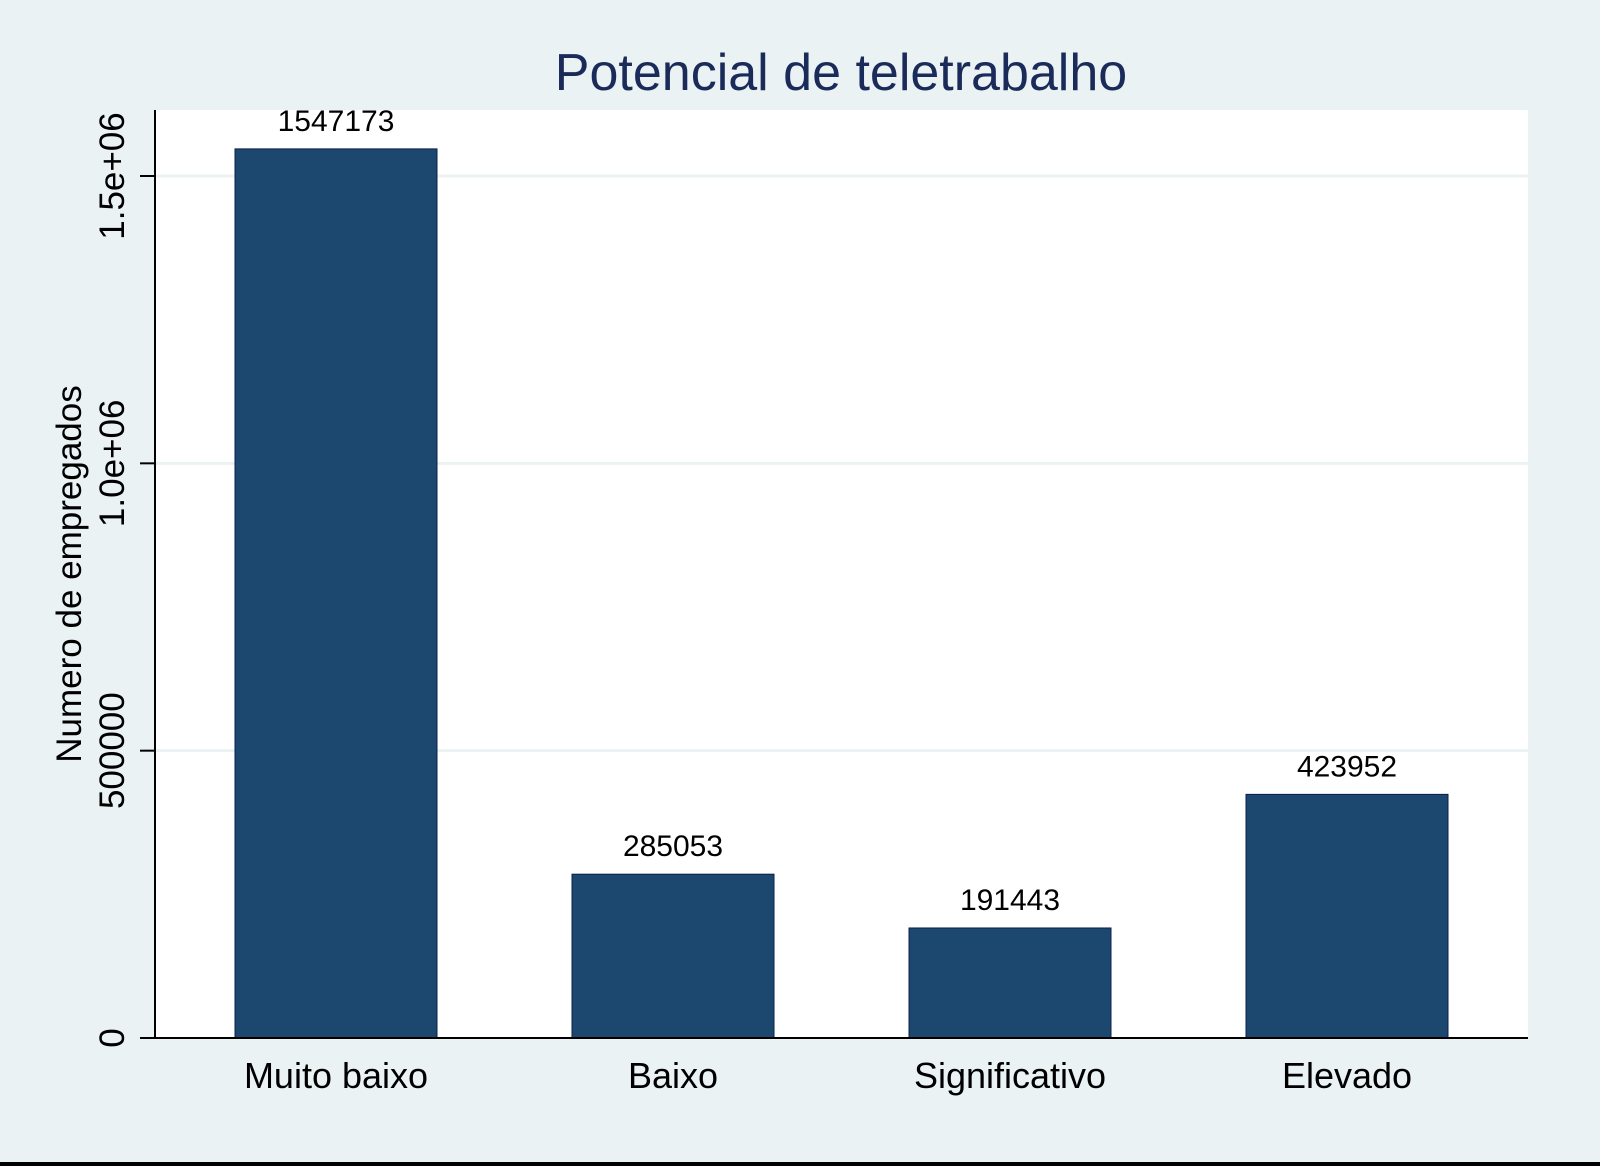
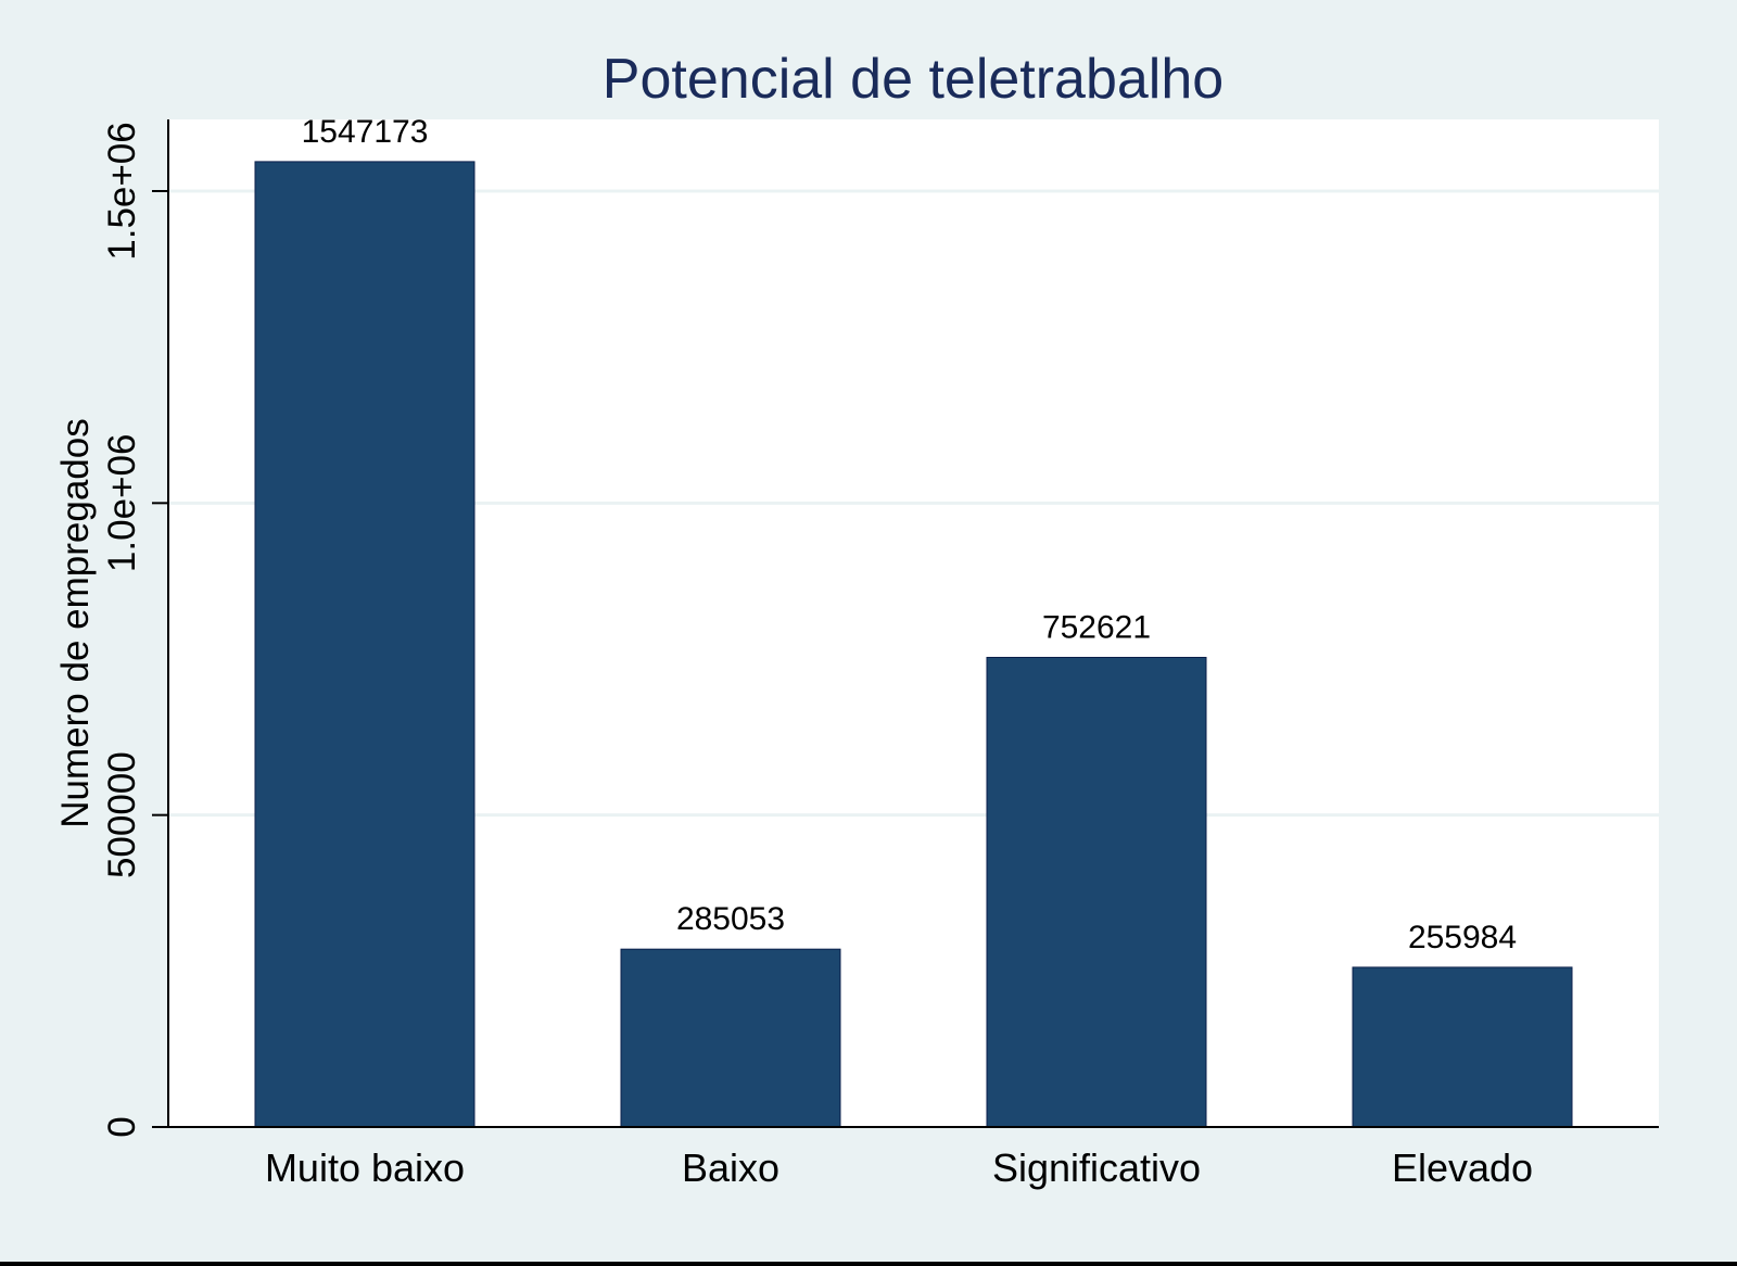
Significativo: 191443 -> 752621
Elevado: 423952 -> 255984
